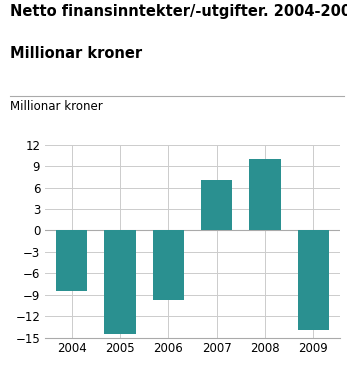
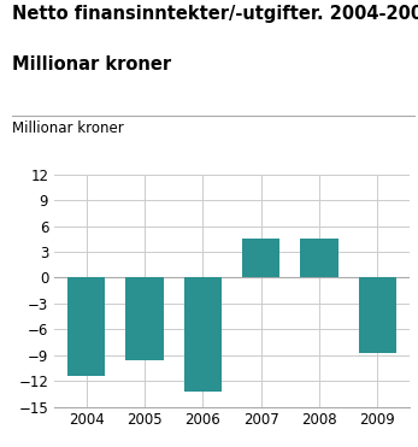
2004: -8.5 -> -11.4
2005: -14.5 -> -9.6
2006: -9.8 -> -13.2
2007: 7.0 -> 4.6
2008: 10.0 -> 4.6
2009: -14.0 -> -8.8
